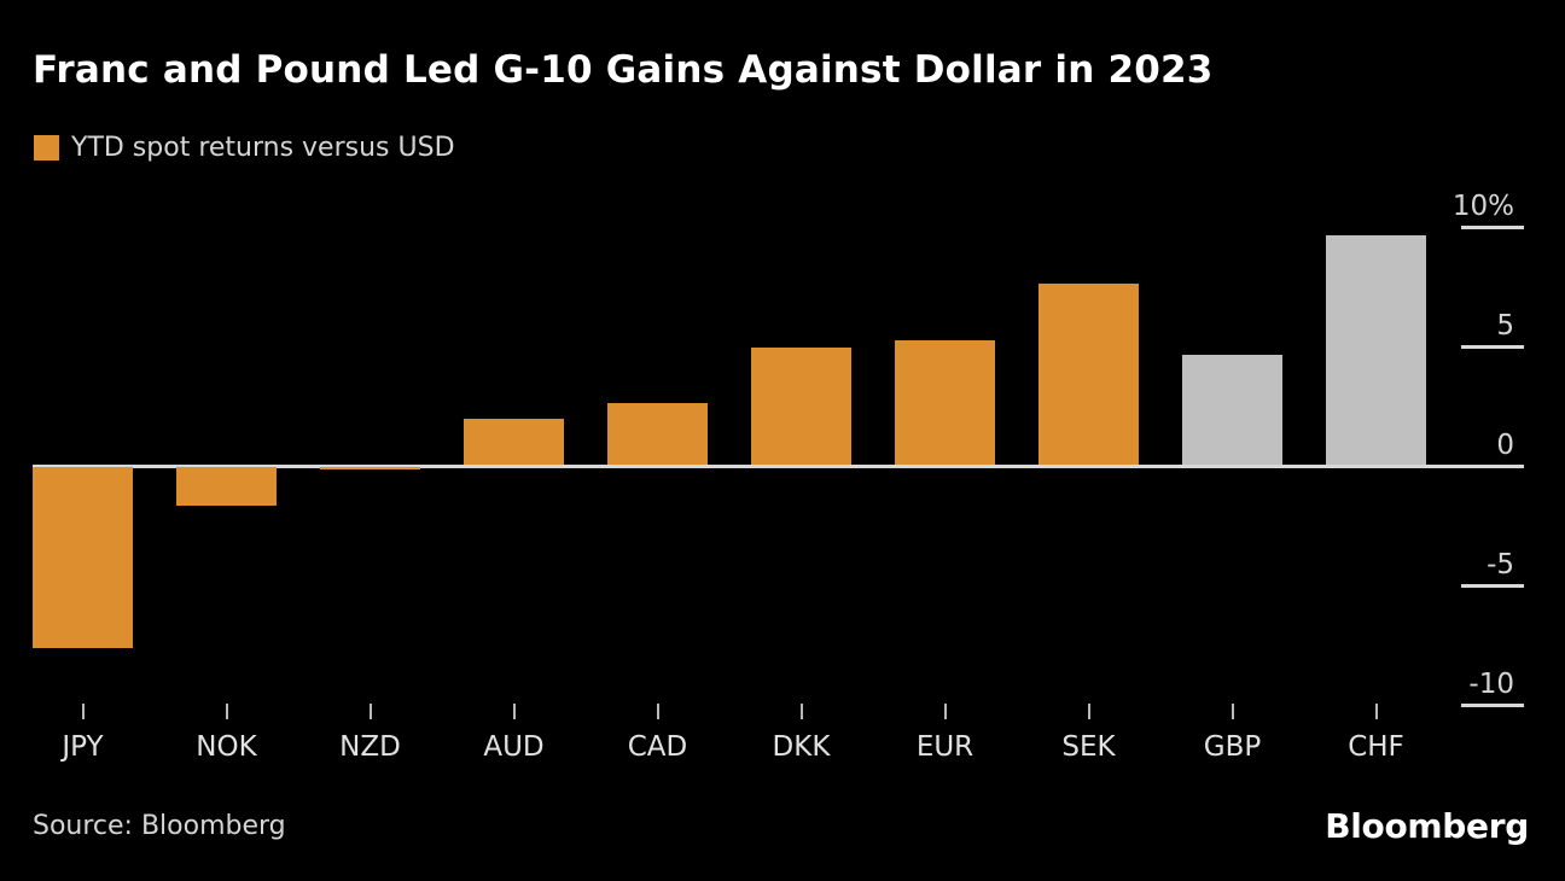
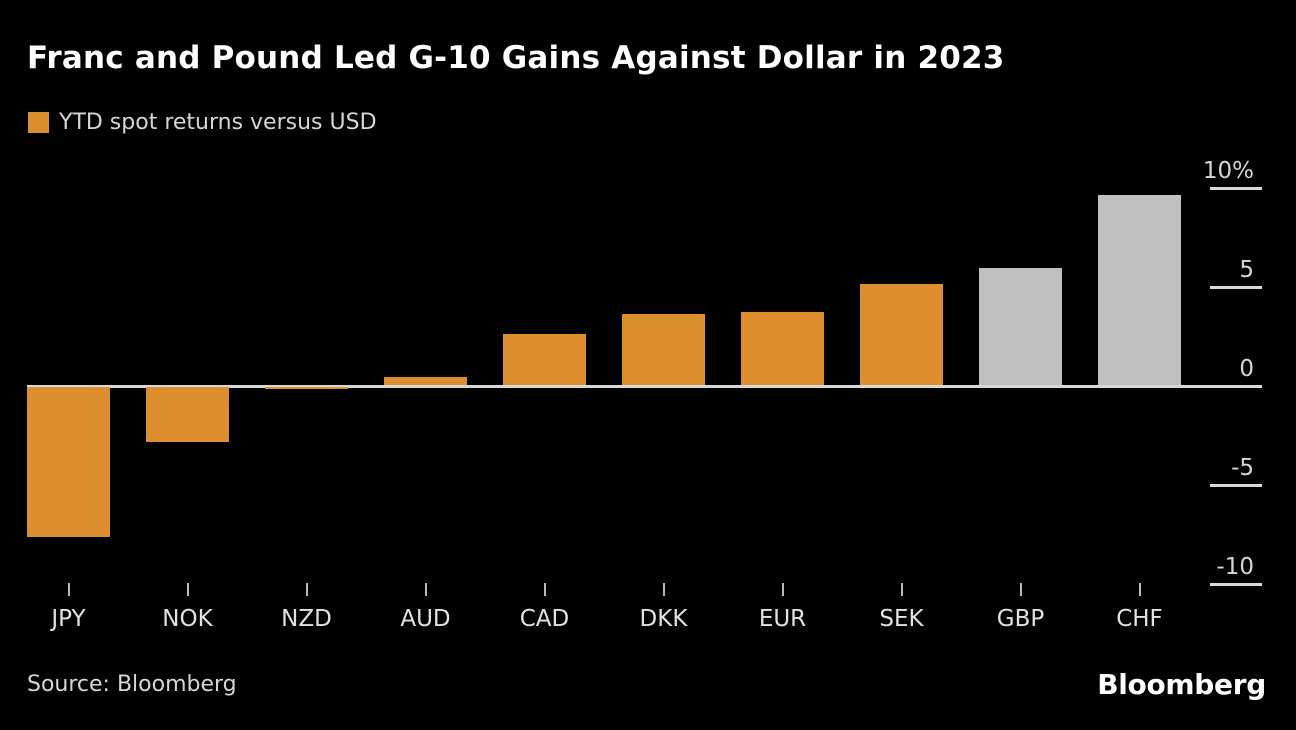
NOK: -1.6% -> -2.8%
AUD: 1.9% -> 0.4%
DKK: 4.9% -> 3.6%
EUR: 5.2% -> 3.7%
SEK: 7.6% -> 5.1%
GBP: 4.6% -> 5.9%
